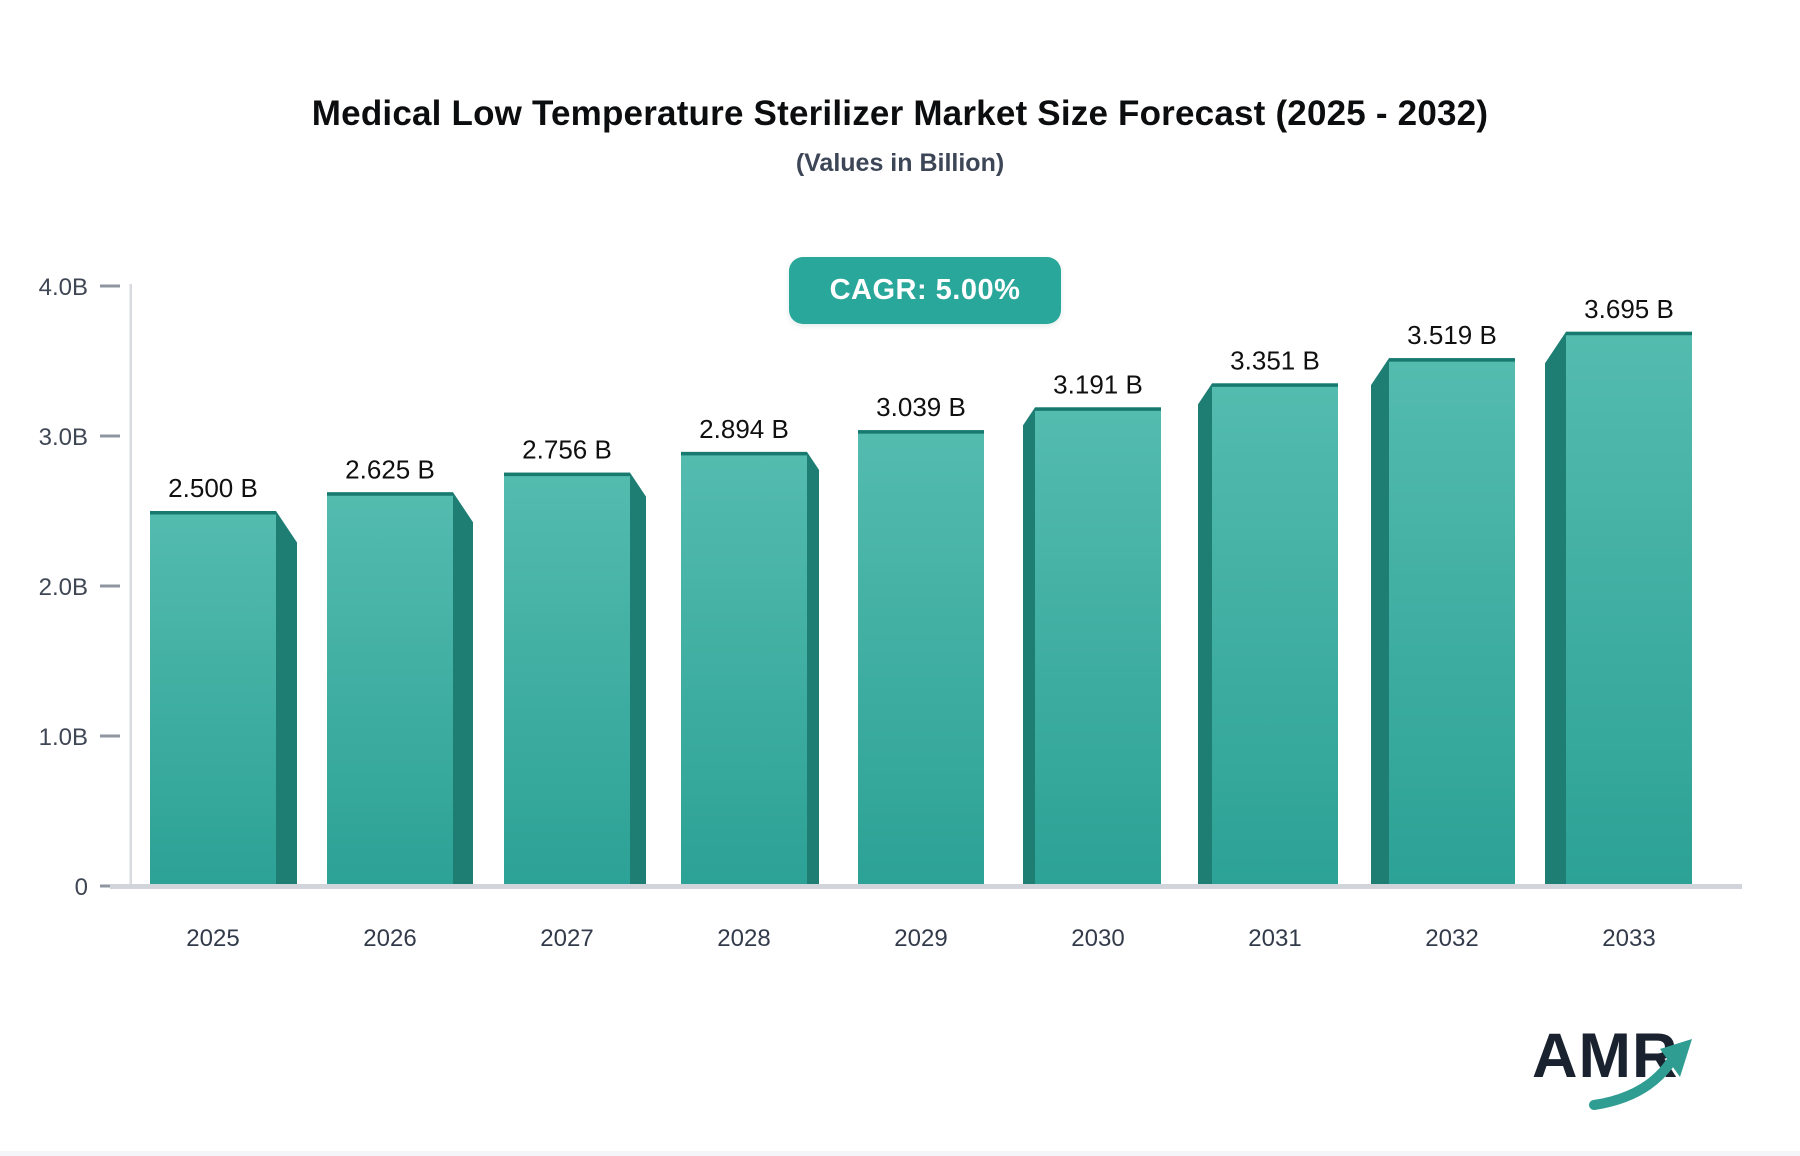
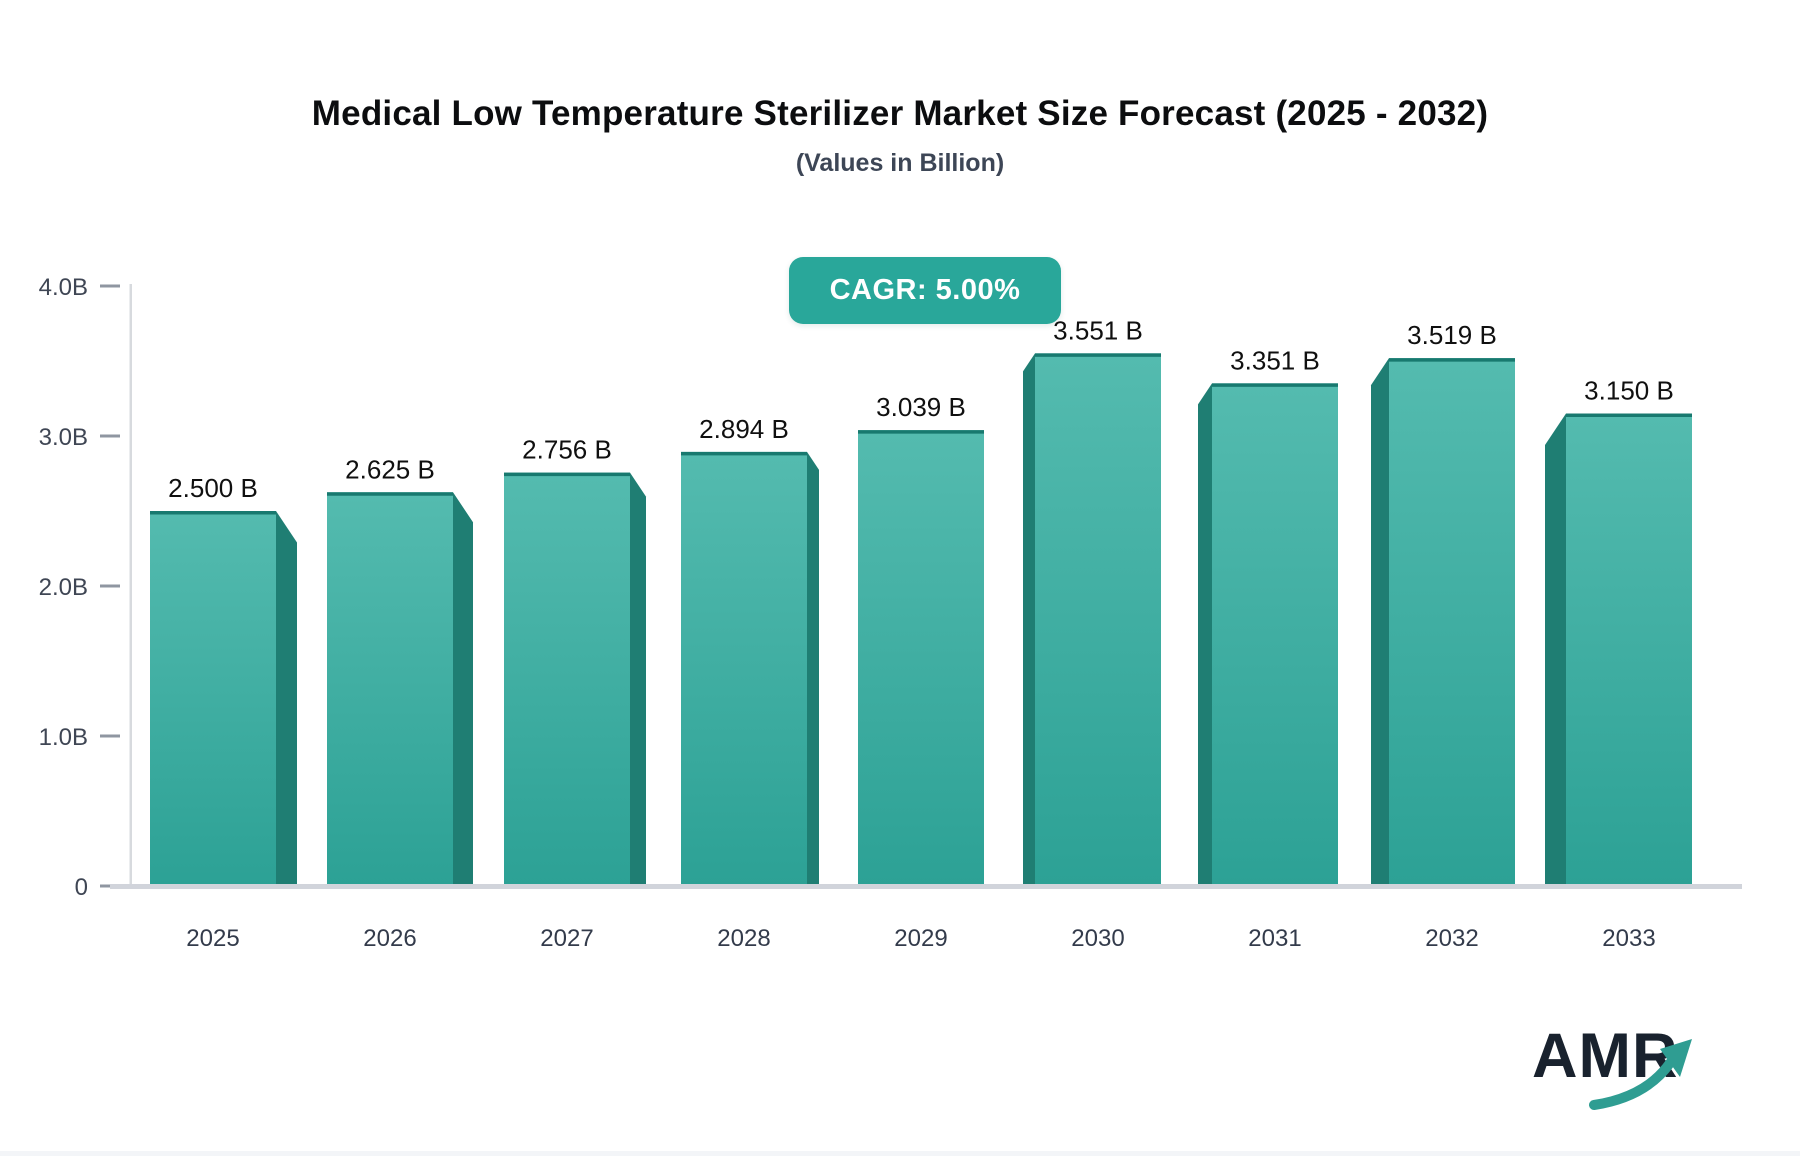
2030: 3.191 -> 3.551
2033: 3.695 -> 3.150
